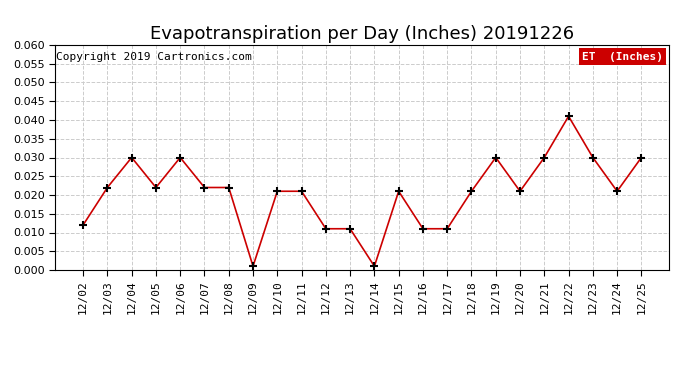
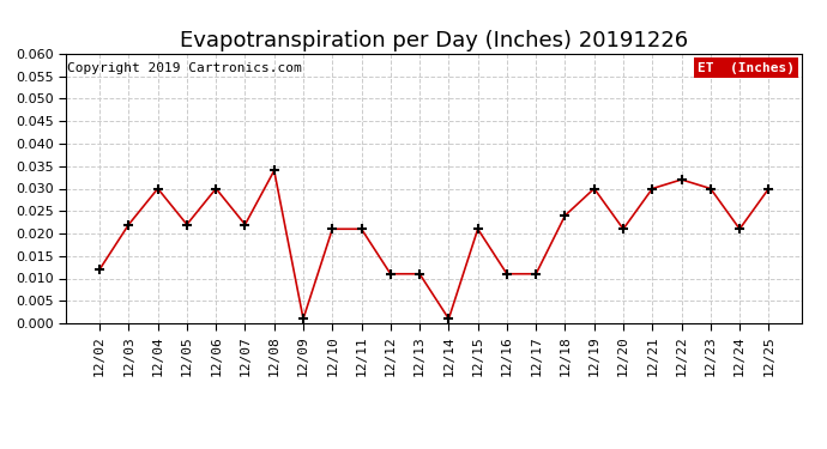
12/08: 0.022 -> 0.034
12/18: 0.021 -> 0.024
12/22: 0.041 -> 0.032
